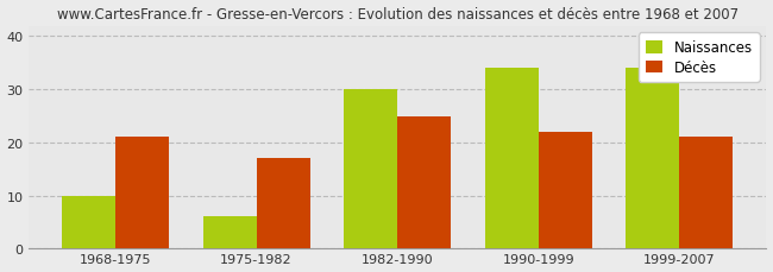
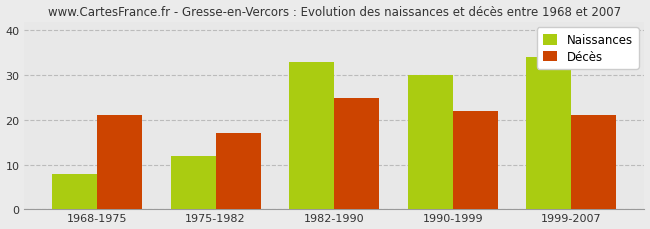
Naissances/1968-1975: 10 -> 8
Naissances/1975-1982: 6 -> 12
Naissances/1982-1990: 30 -> 33
Naissances/1990-1999: 34 -> 30
